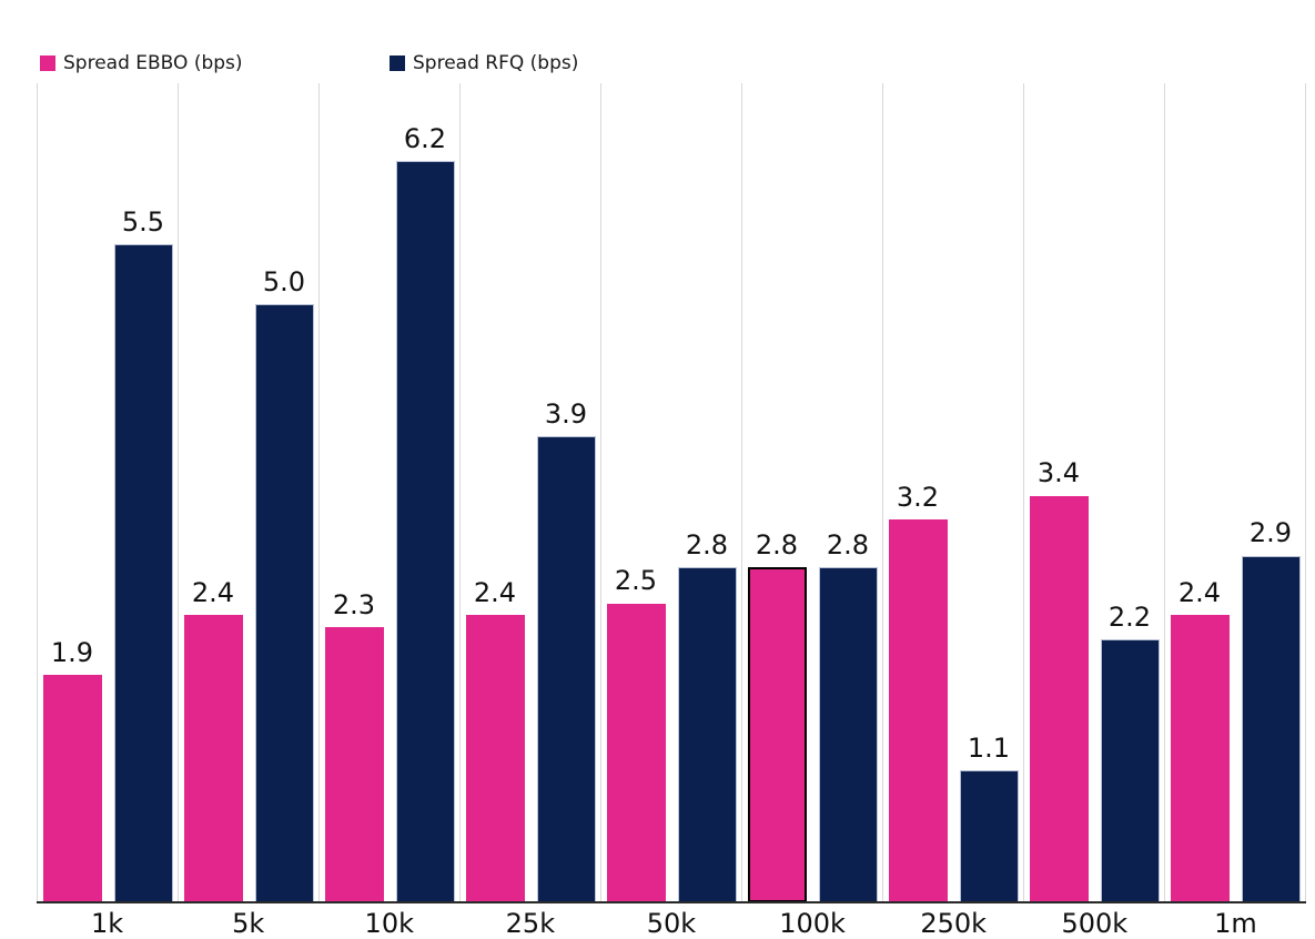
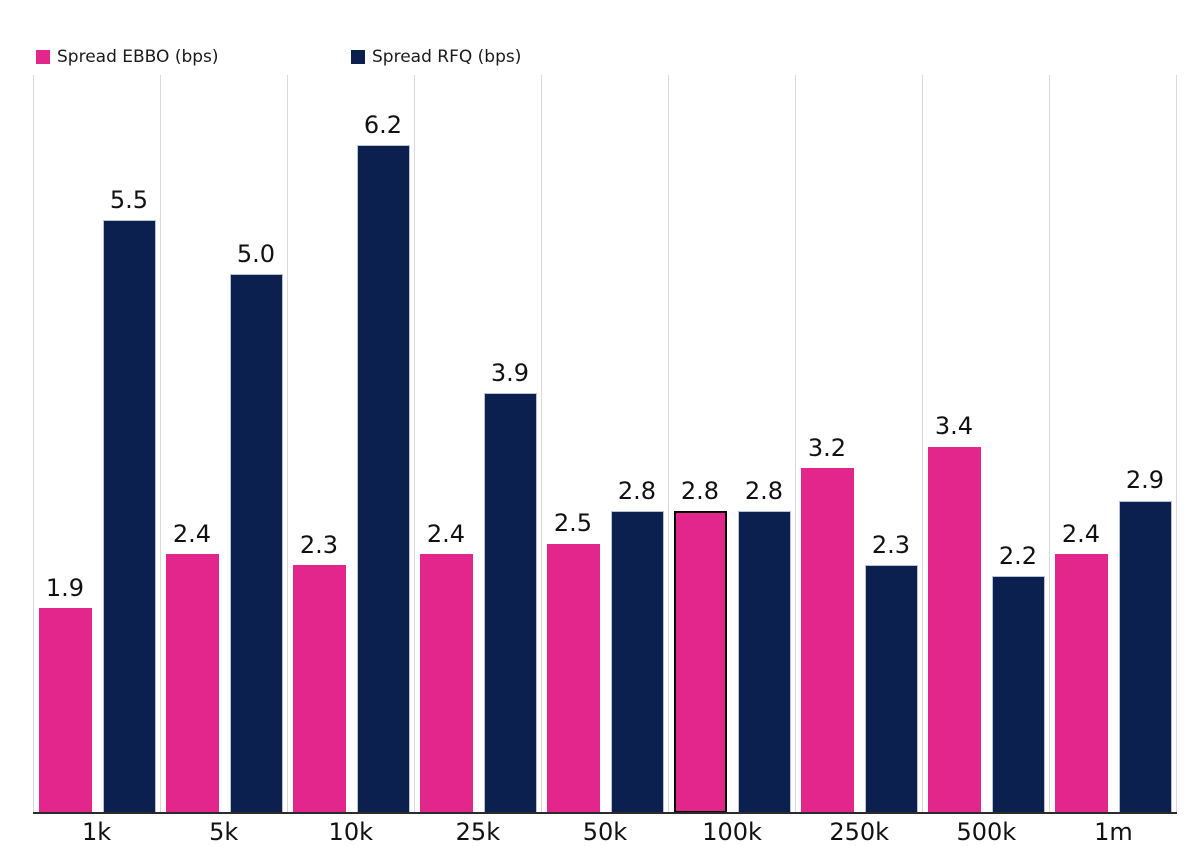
Spread RFQ (bps)/250k: 1.1 -> 2.3
